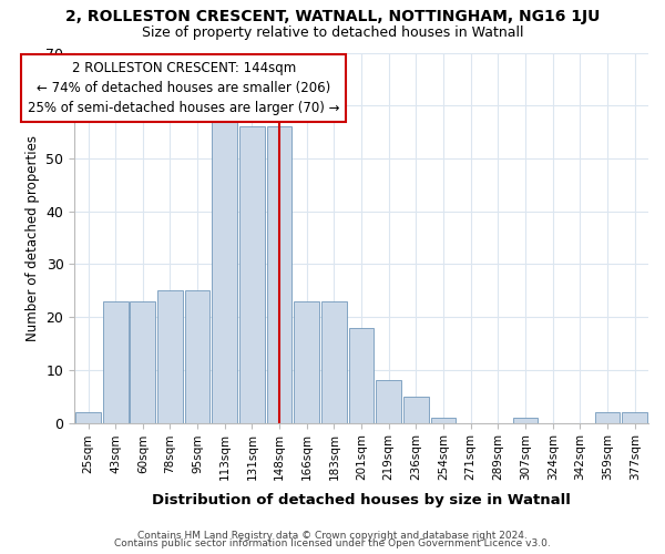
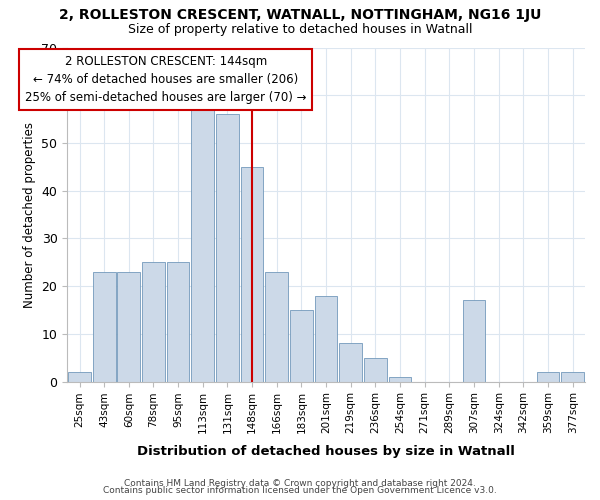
148sqm: 56 -> 45
183sqm: 23 -> 15
307sqm: 1 -> 17
